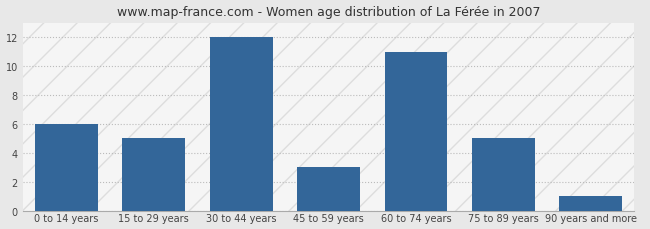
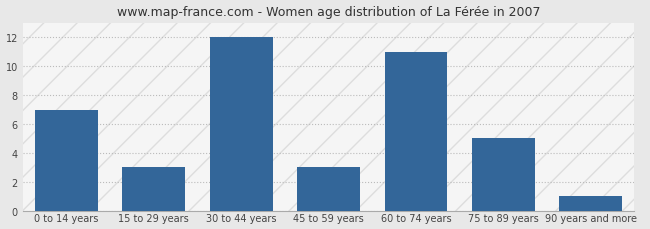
0 to 14 years: 6 -> 7
15 to 29 years: 5 -> 3
